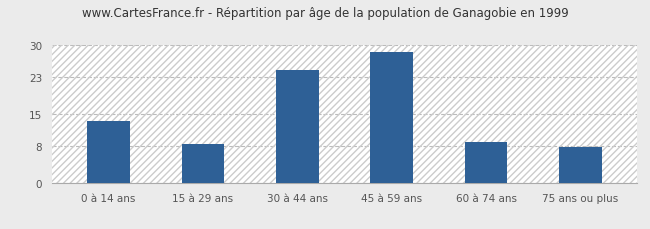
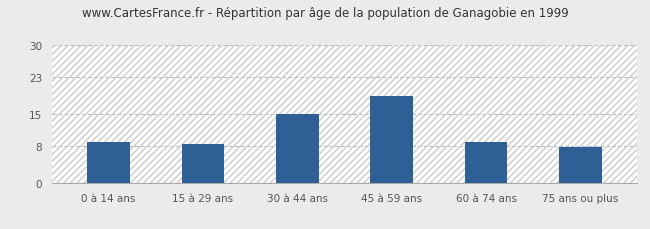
0 à 14 ans: 13.5 -> 9.0
30 à 44 ans: 24.5 -> 15.0
45 à 59 ans: 28.5 -> 19.0
